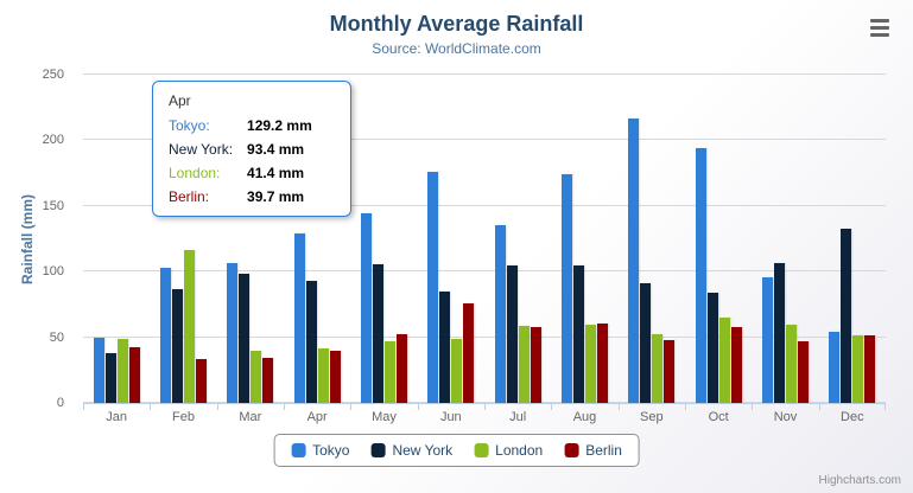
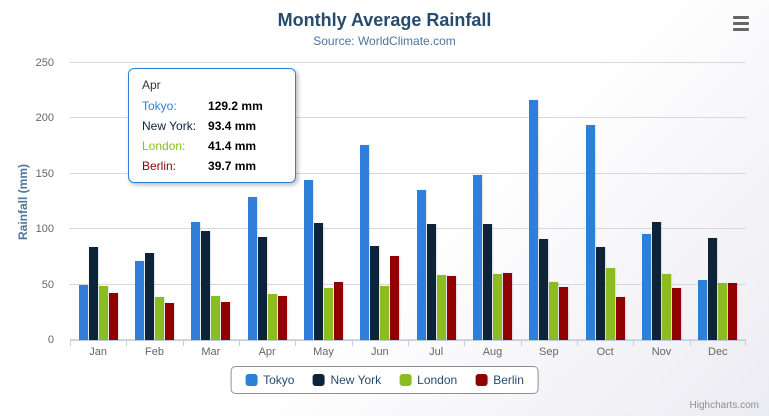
New York/Jan: 38 -> 84
Tokyo/Feb: 103 -> 72
New York/Feb: 87 -> 79
London/Feb: 116 -> 39
Tokyo/Aug: 174 -> 148
Berlin/Oct: 58 -> 39
New York/Dec: 133 -> 92
